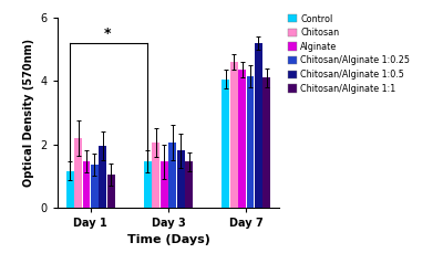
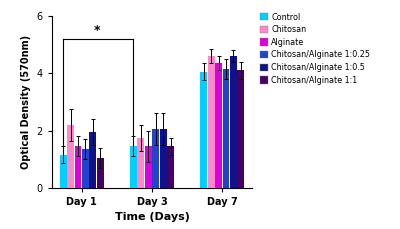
Chitosan/Day 3: 2.05 -> 1.75
Chitosan/Alginate 1:0.5/Day 3: 1.80 -> 2.05
Chitosan/Alginate 1:0.5/Day 7: 5.20 -> 4.60
